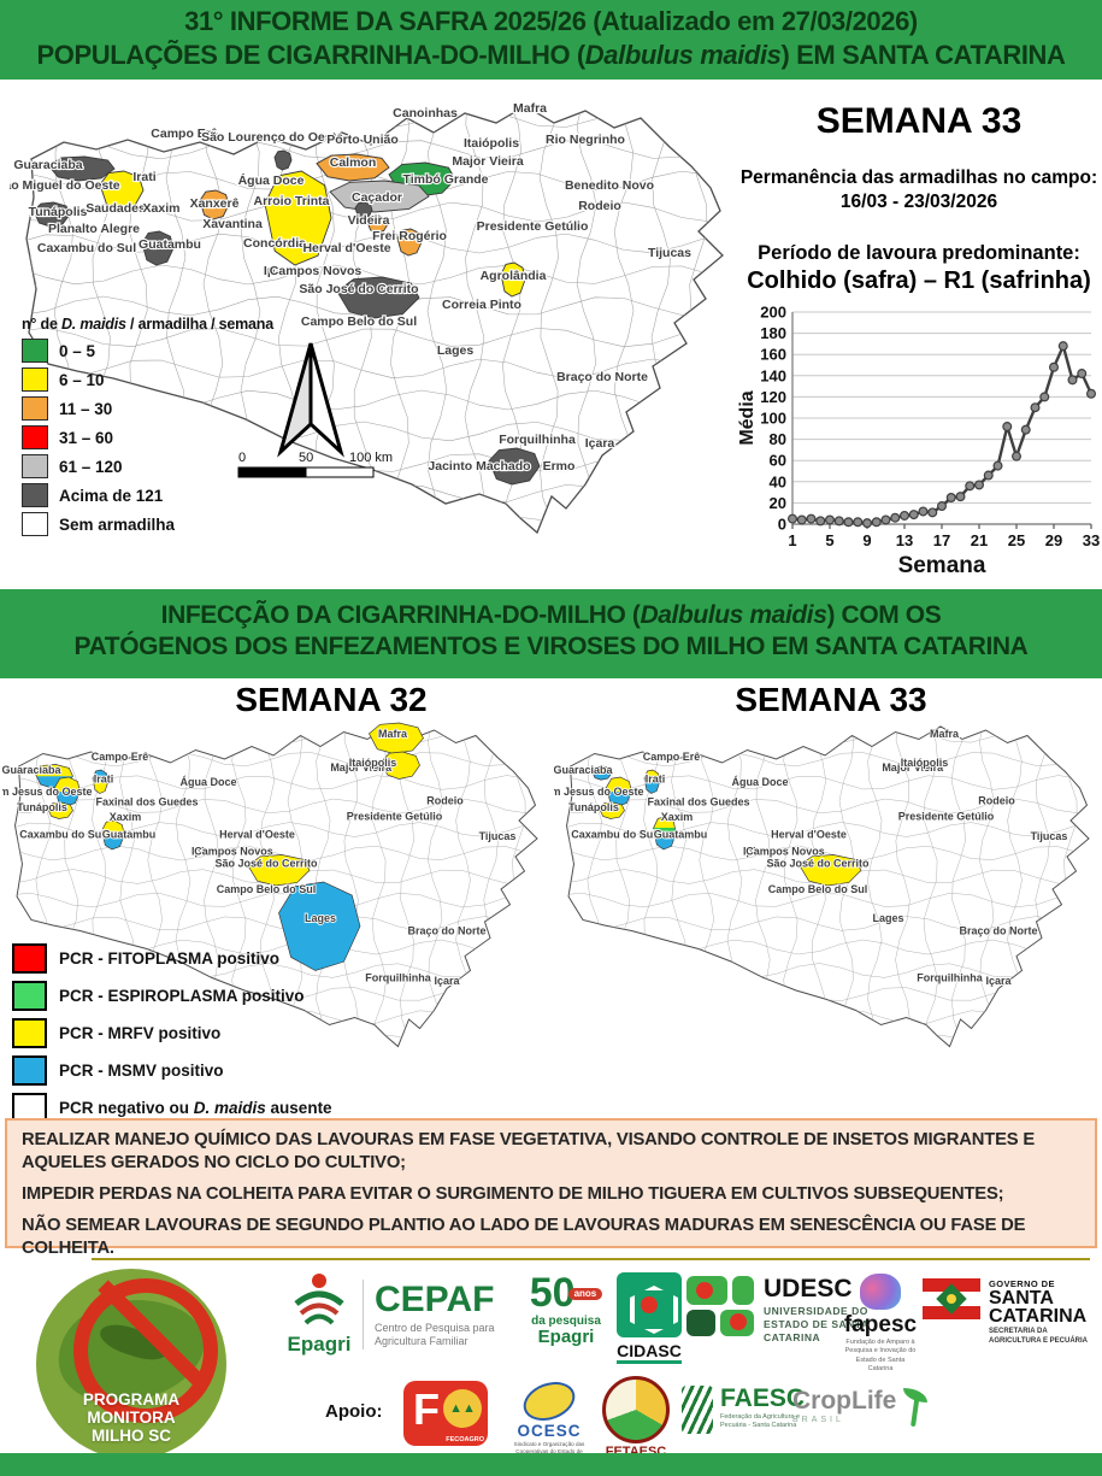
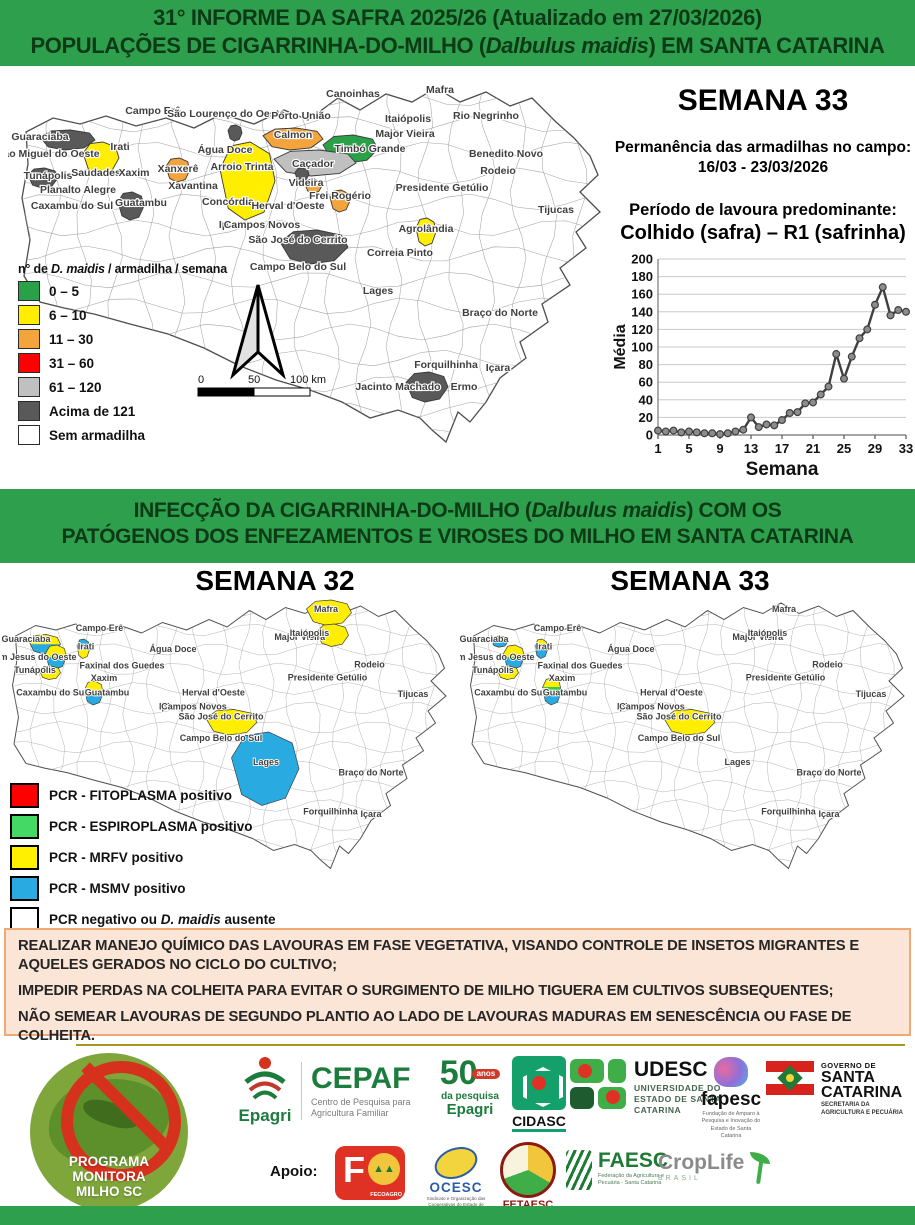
13: 10 -> 20
33: 120 -> 140
